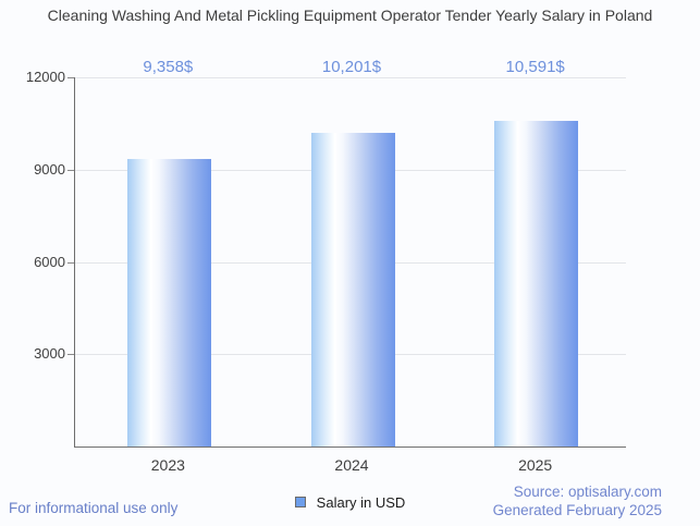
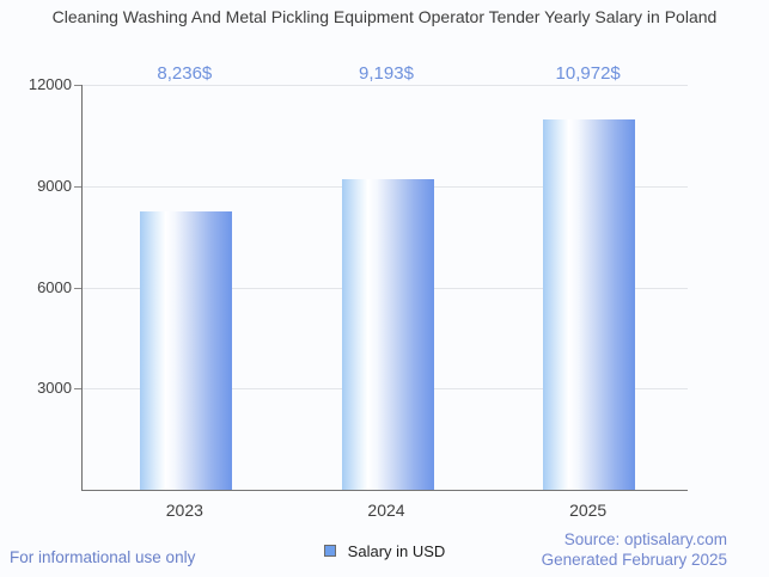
2023: 9,358 -> 8,236
2024: 10,201 -> 9,193
2025: 10,591 -> 10,972
